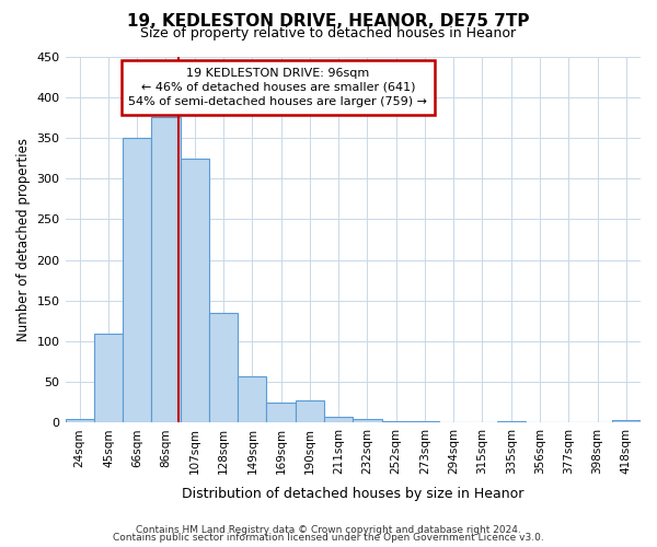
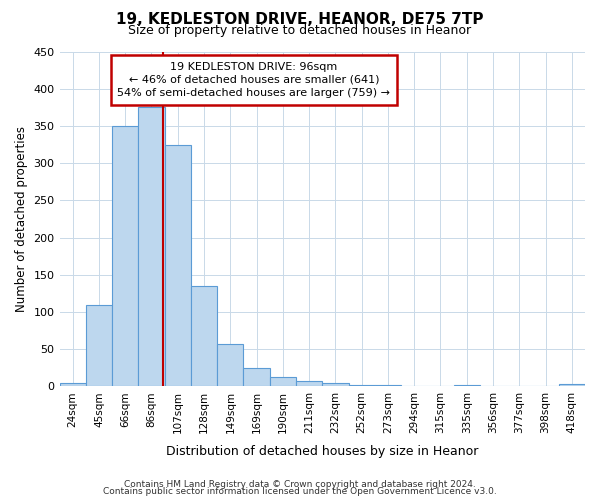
190sqm: 28 -> 13
